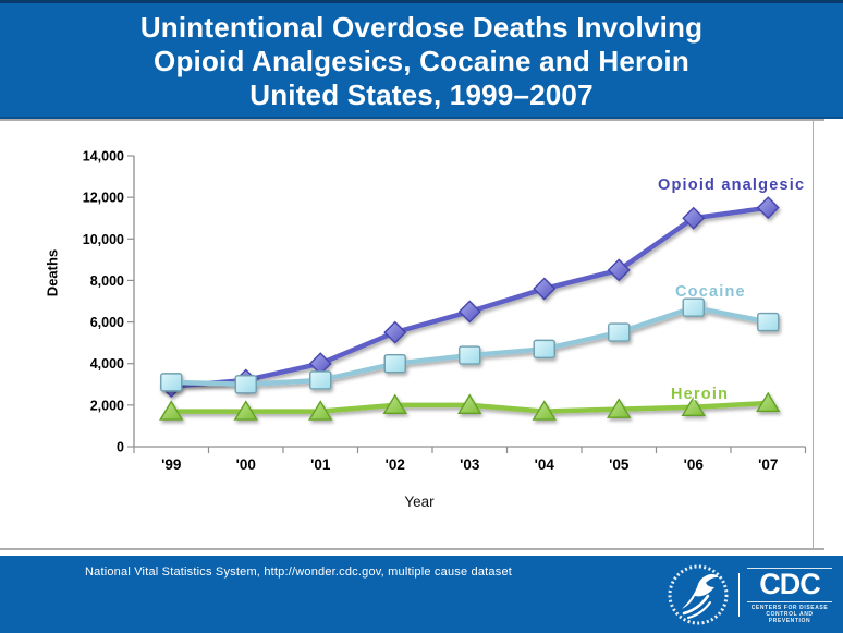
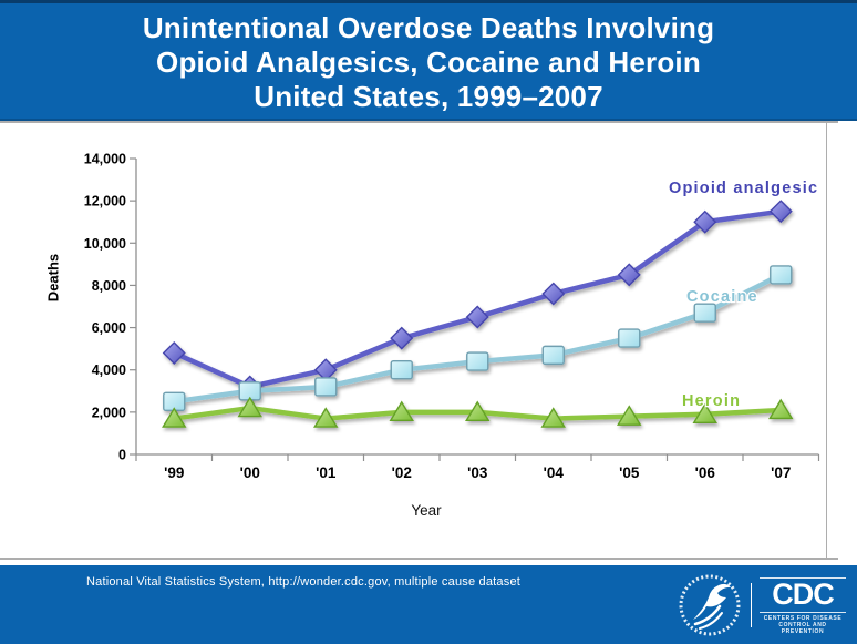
Opioid analgesic/'99: 2900 -> 4800
Cocaine/'99: 3100 -> 2500
Heroin/'00: 1700 -> 2200
Cocaine/'07: 6000 -> 8500
